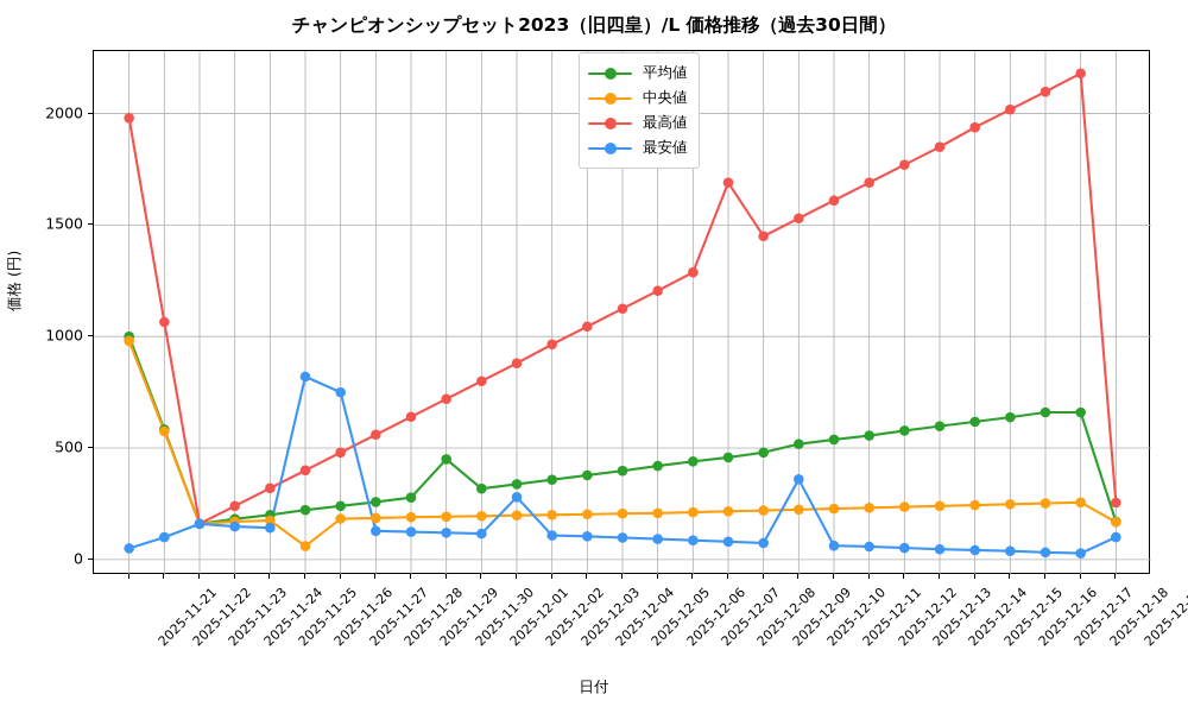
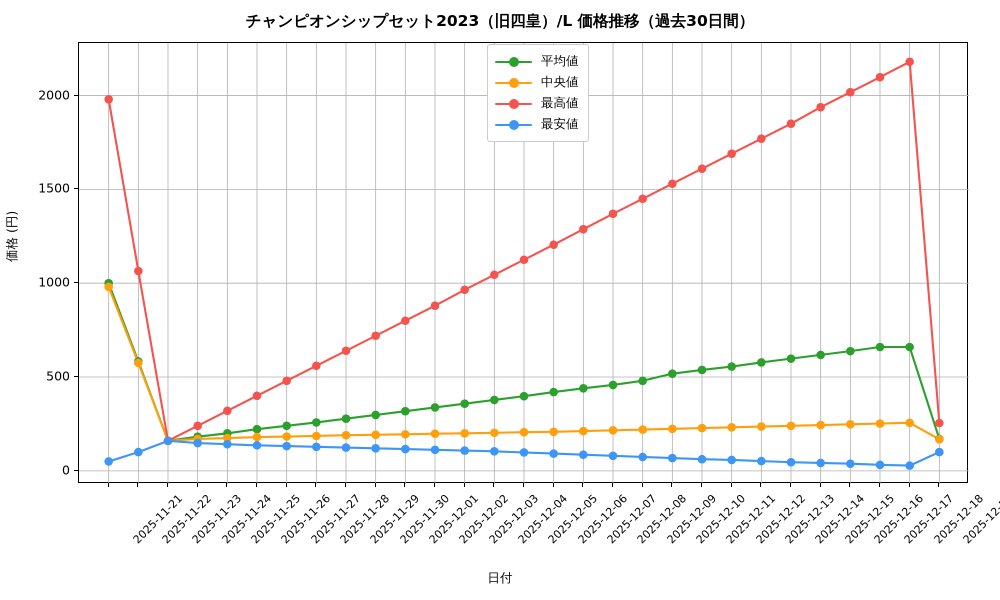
中央値/2025-11-26: 60 -> 180
最安値/2025-11-26: 820 -> 140
最安値/2025-11-27: 750 -> 130
平均値/2025-11-30: 450 -> 300
最安値/2025-12-02: 280 -> 110
最高値/2025-12-08: 1690 -> 1370
最安値/2025-12-10: 360 -> 70
